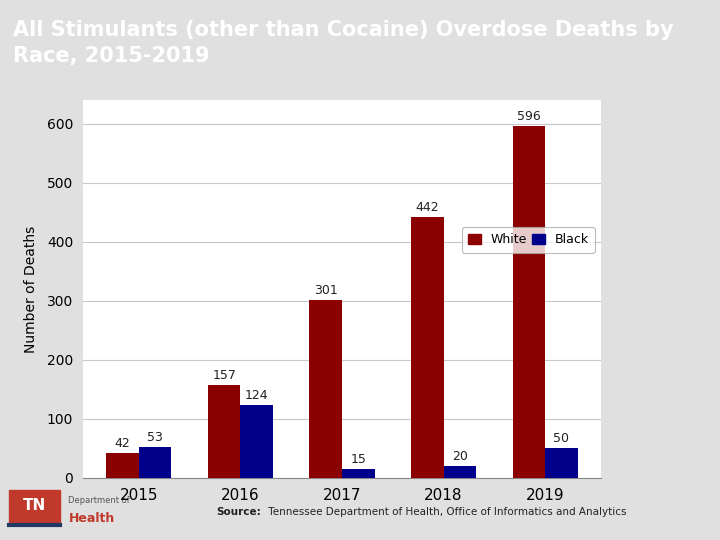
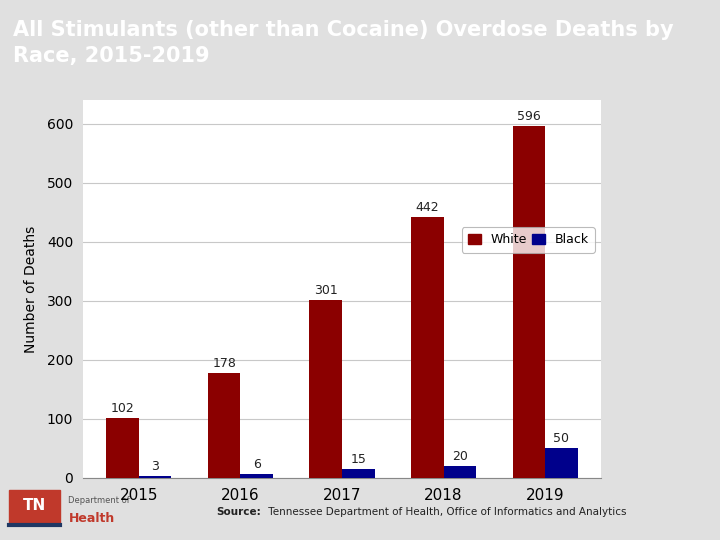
White/2015: 42 -> 102
Black/2015: 53 -> 3
White/2016: 157 -> 178
Black/2016: 124 -> 6
